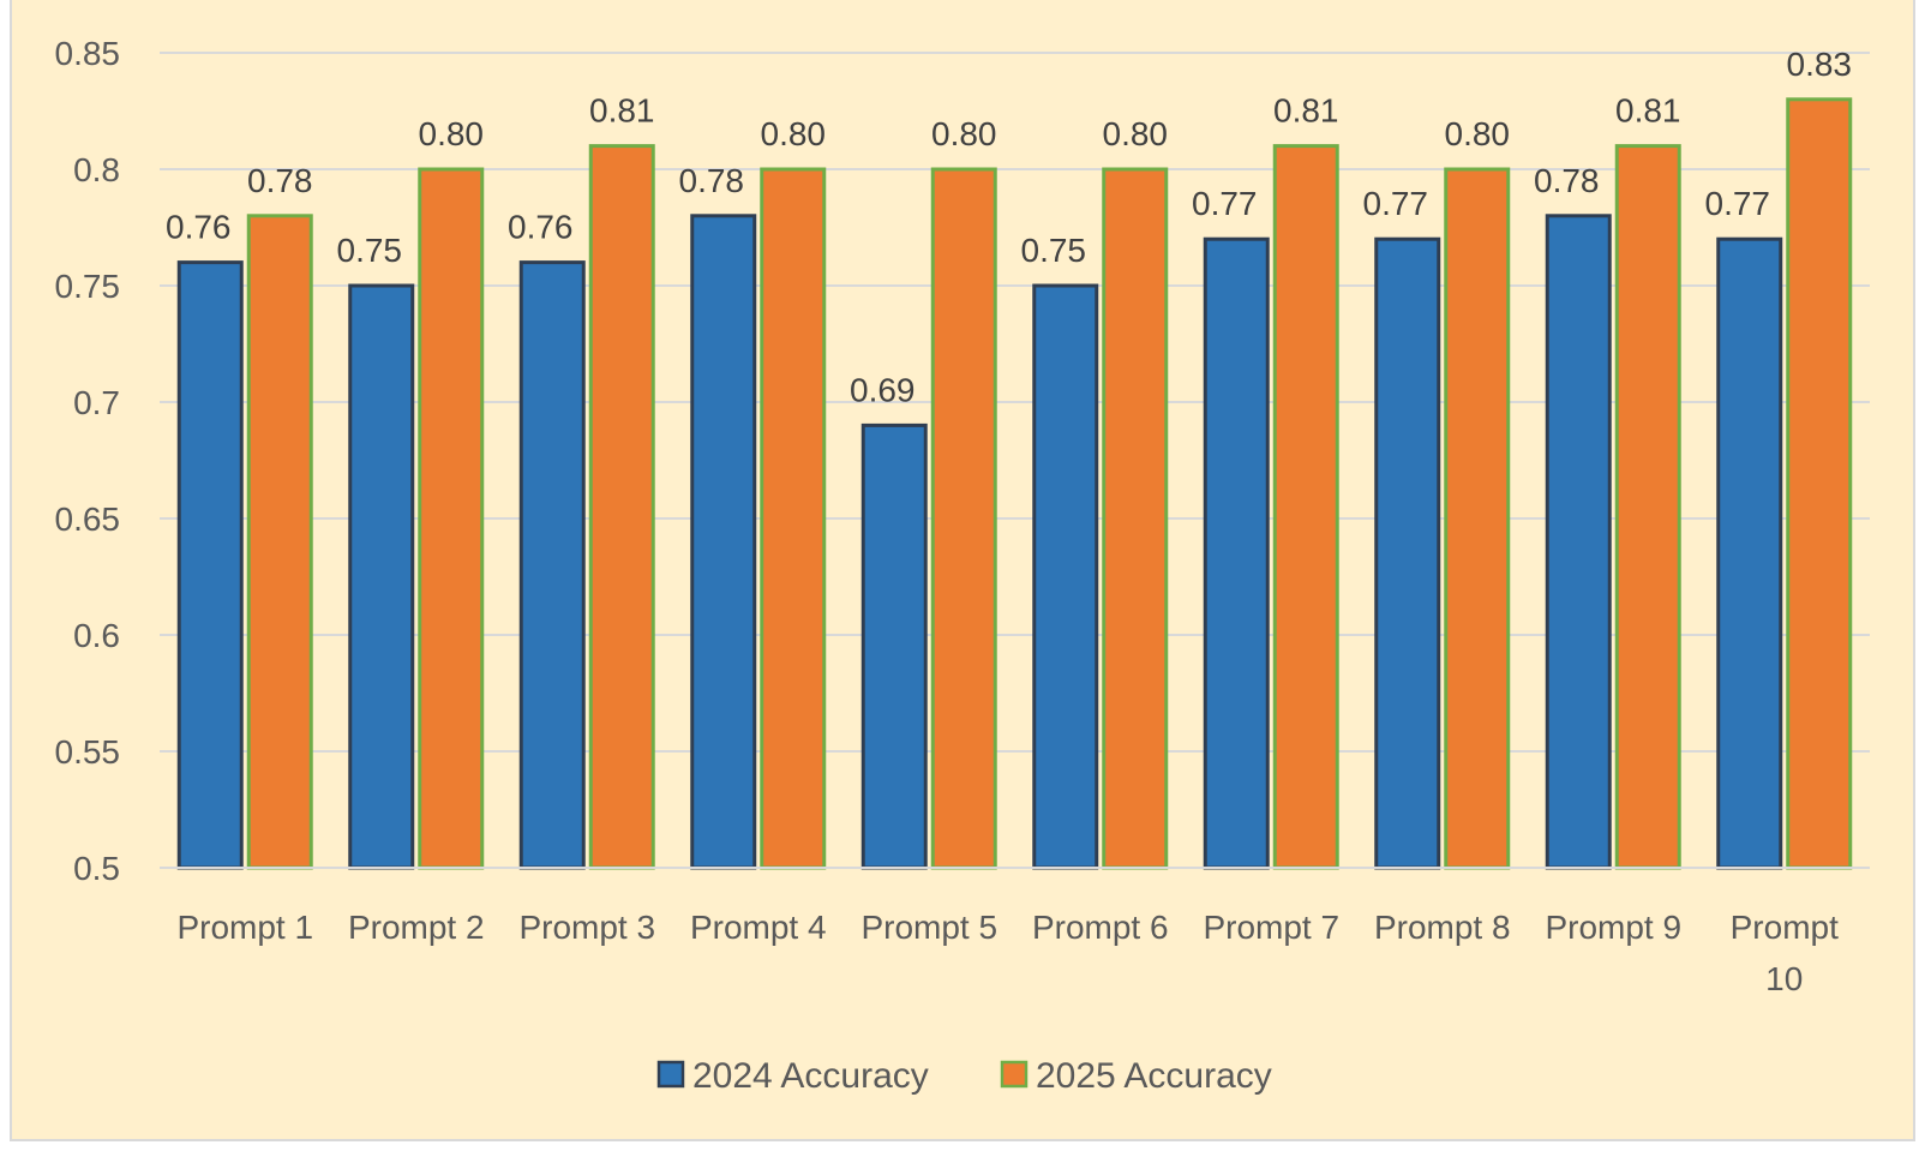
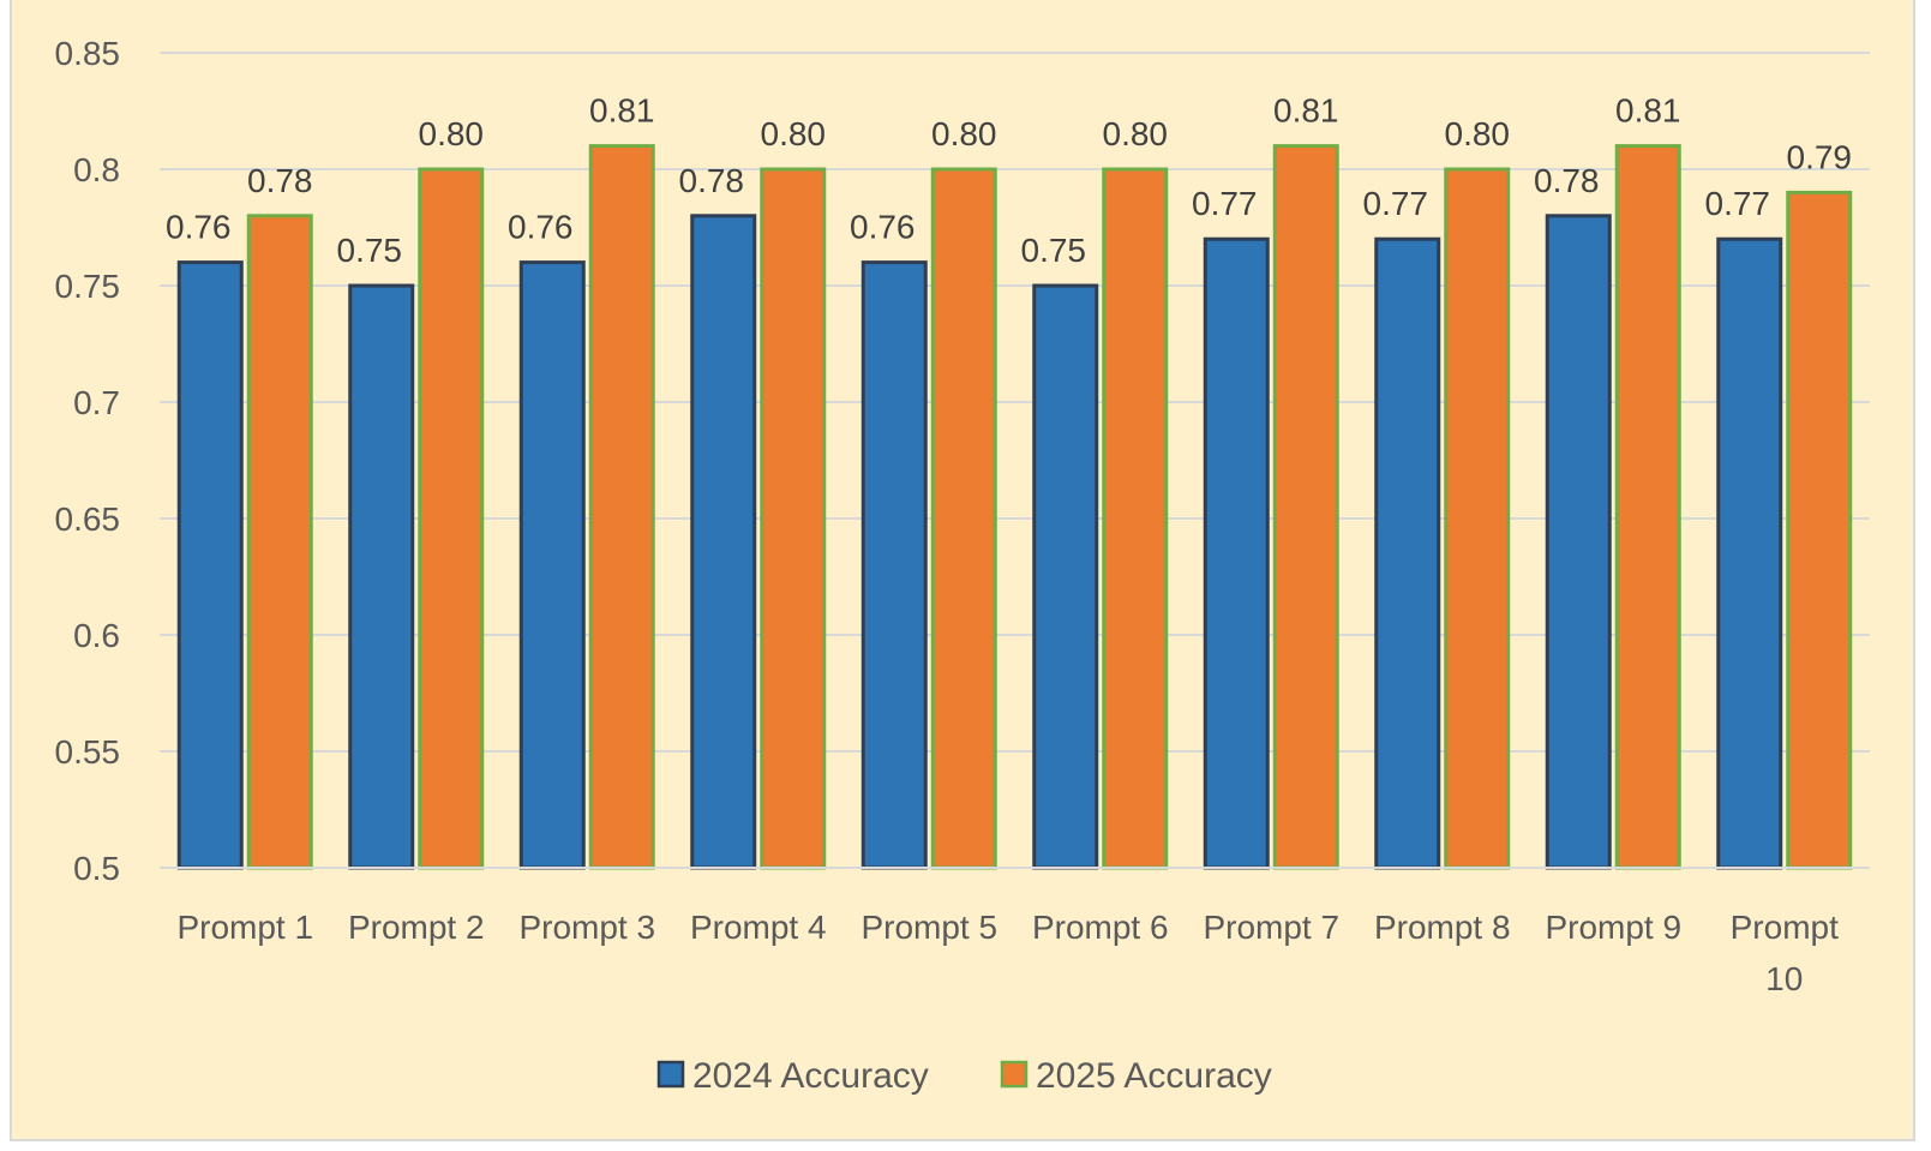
2024 Accuracy/Prompt 5: 0.69 -> 0.76
2025 Accuracy/Prompt 10: 0.83 -> 0.79
